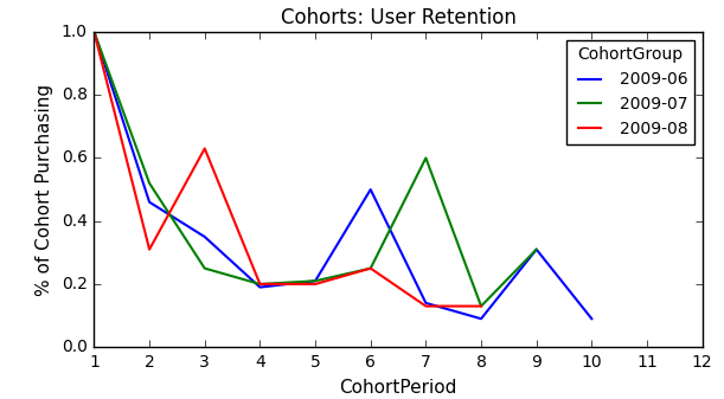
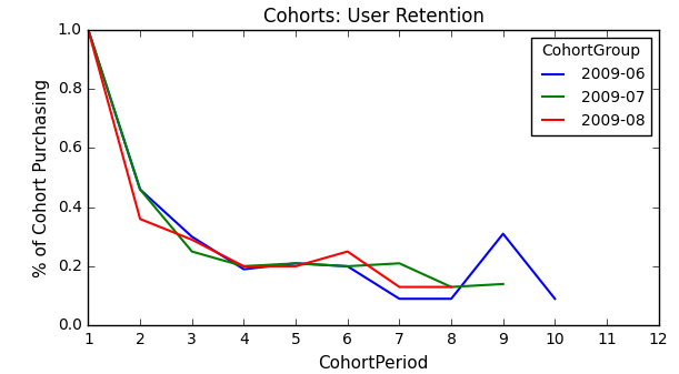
2009-07/2: 0.52 -> 0.46
2009-08/2: 0.31 -> 0.36
2009-06/3: 0.35 -> 0.30
2009-08/3: 0.63 -> 0.29
2009-06/6: 0.50 -> 0.20
2009-07/6: 0.25 -> 0.20
2009-06/7: 0.14 -> 0.09
2009-07/7: 0.60 -> 0.21
2009-07/9: 0.31 -> 0.14
